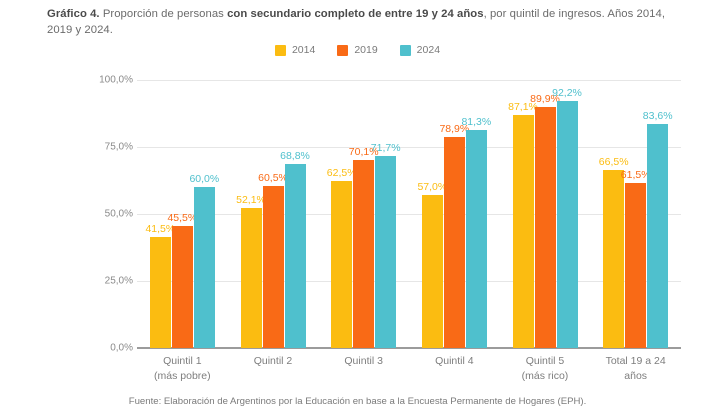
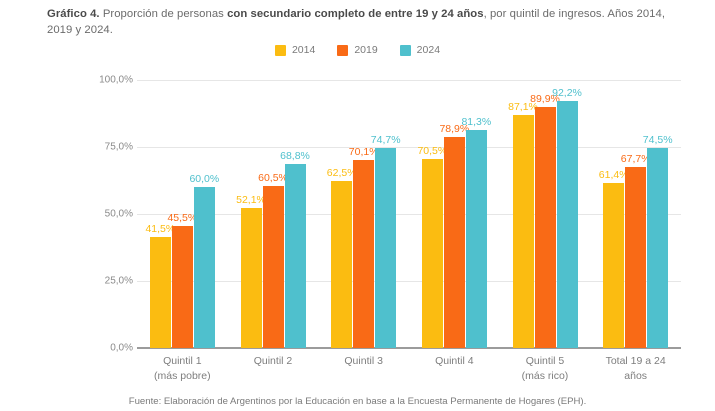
2024/Quintil 3: 71,7% -> 74,7%
2014/Quintil 4: 57,0% -> 70,5%
2014/Total 19 a 24 años: 66,5% -> 61,4%
2019/Total 19 a 24 años: 61,5% -> 67,7%
2024/Total 19 a 24 años: 83,6% -> 74,5%
